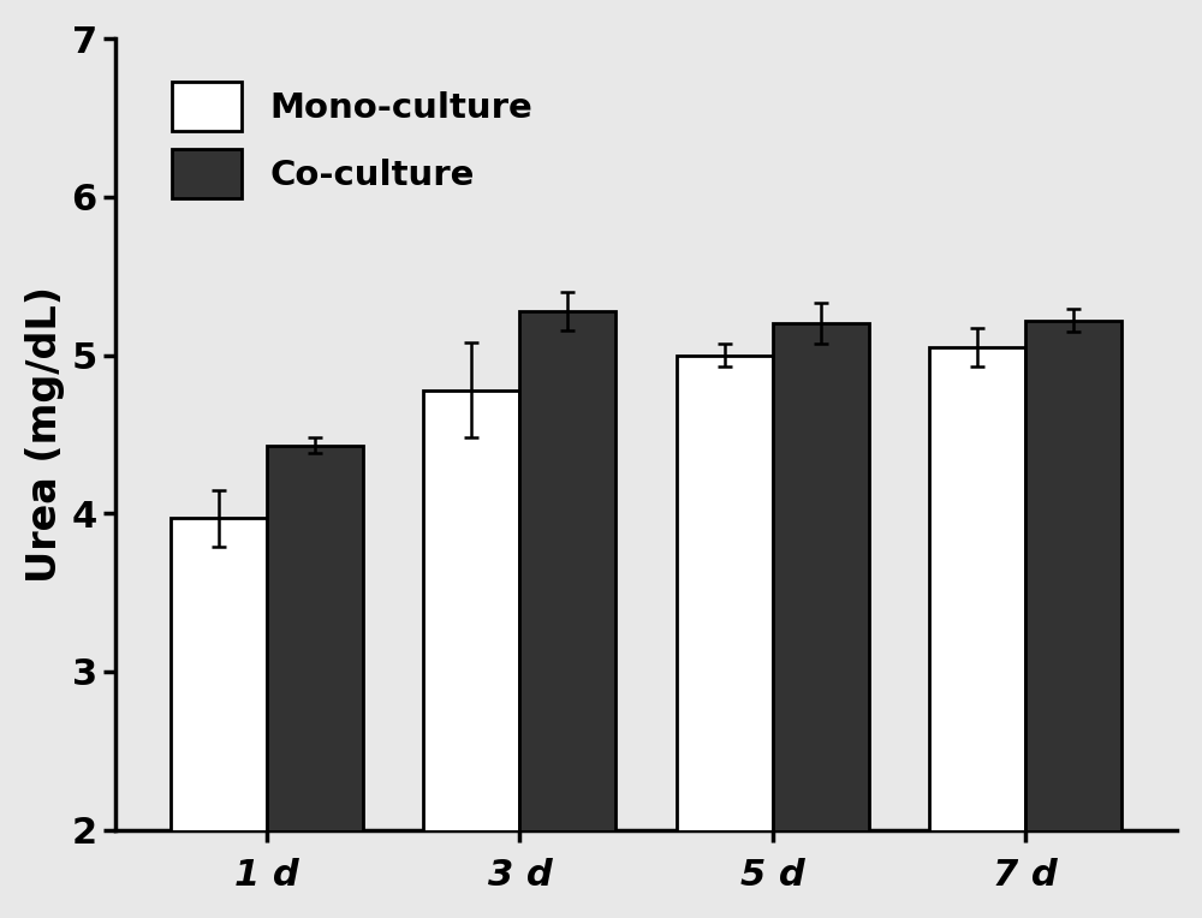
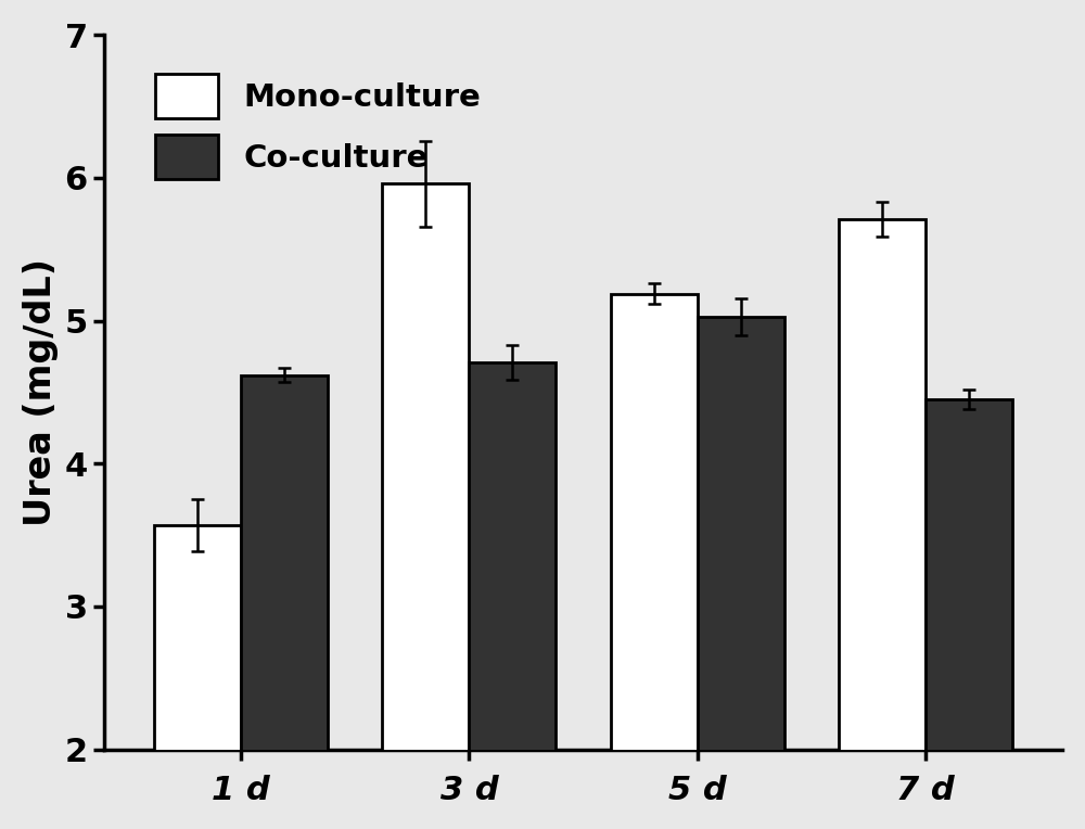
Mono-culture/1 d: 3.97 -> 3.57
Co-culture/1 d: 4.43 -> 4.62
Mono-culture/3 d: 4.78 -> 5.96
Co-culture/3 d: 5.28 -> 4.71
Mono-culture/5 d: 5.00 -> 5.19
Co-culture/5 d: 5.20 -> 5.03
Mono-culture/7 d: 5.05 -> 5.71
Co-culture/7 d: 5.22 -> 4.45
